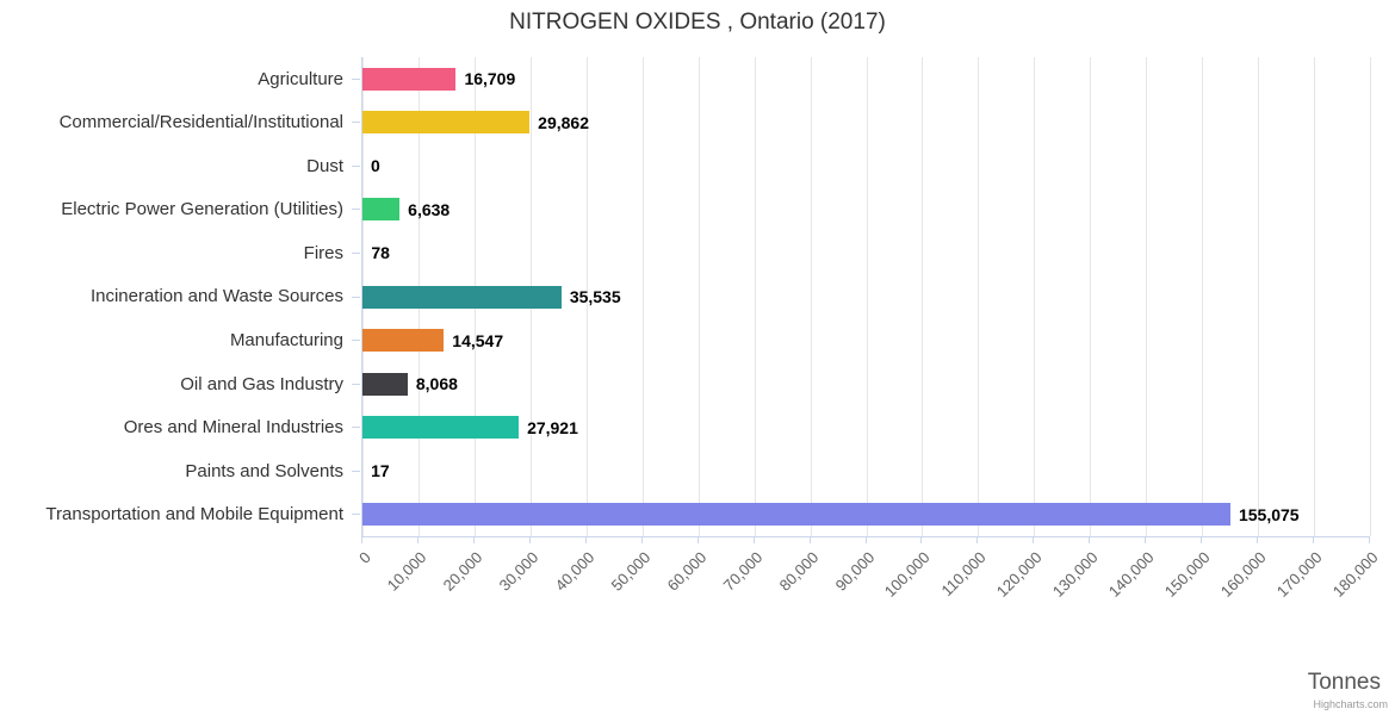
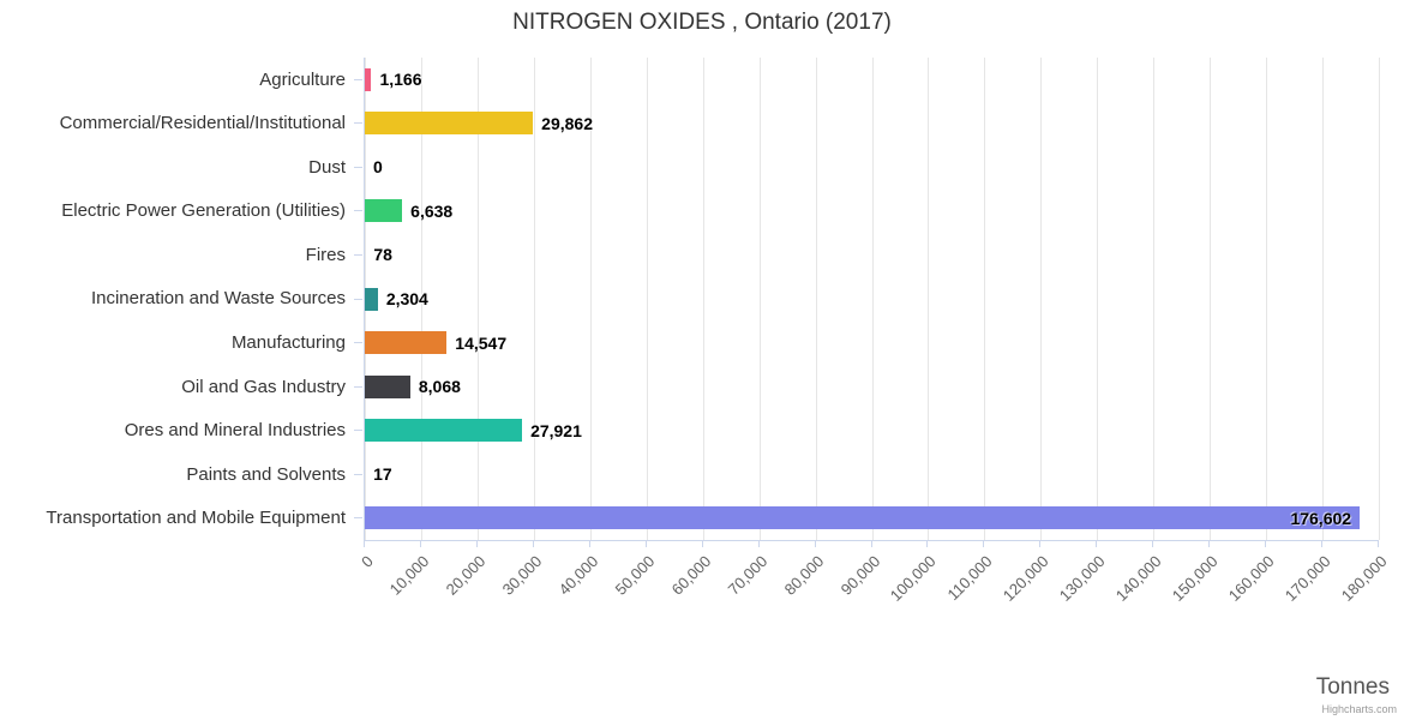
Agriculture: 16,709 -> 1,166
Incineration and Waste Sources: 35,535 -> 2,304
Transportation and Mobile Equipment: 155,075 -> 176,602
